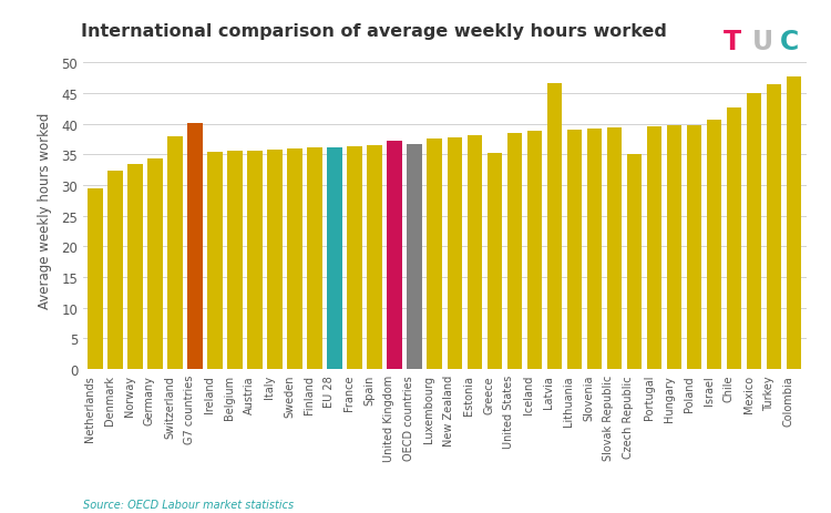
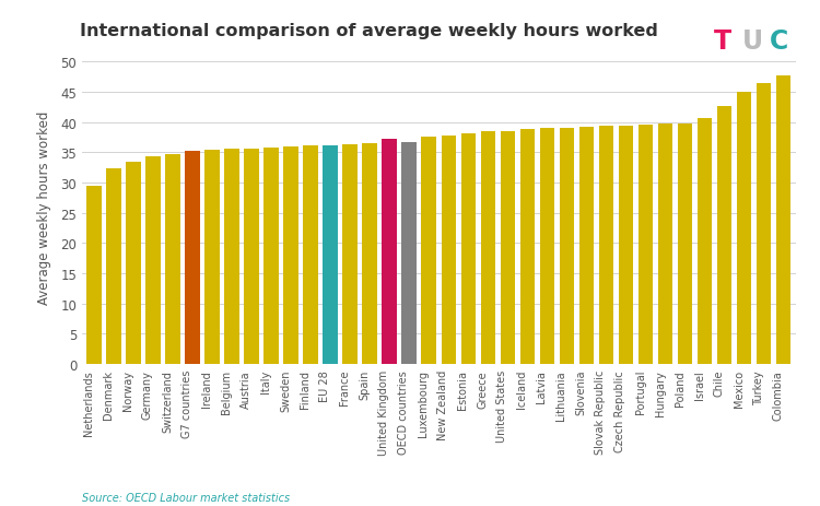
Switzerland: 38.0 -> 34.7
G7 countries: 40.2 -> 35.2
Greece: 35.2 -> 38.6
Latvia: 46.6 -> 39.0
Czech Republic: 35.0 -> 39.5
